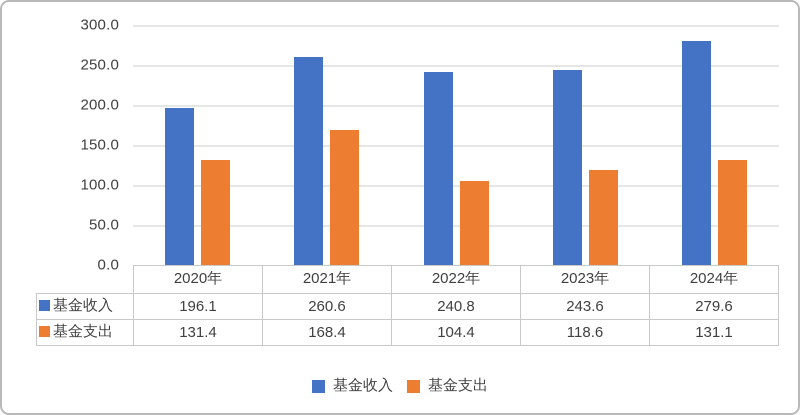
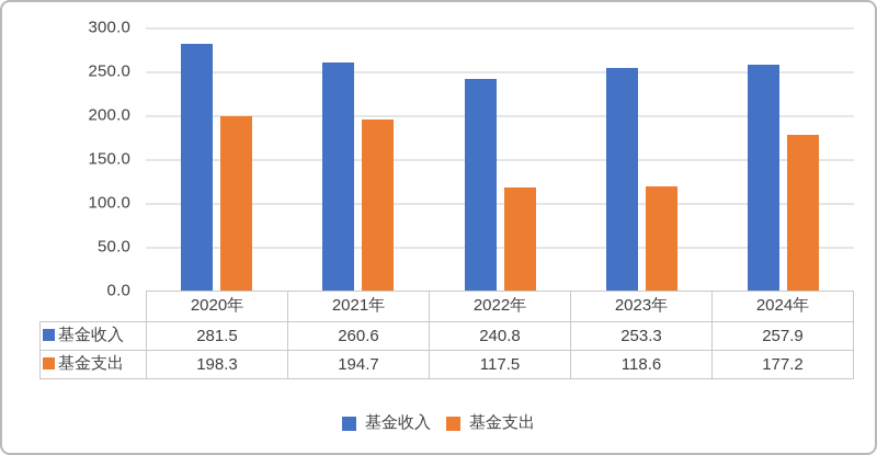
基金收入/2020年: 196.1 -> 281.5
基金支出/2020年: 131.4 -> 198.3
基金支出/2021年: 168.4 -> 194.7
基金支出/2022年: 104.4 -> 117.5
基金收入/2023年: 243.6 -> 253.3
基金收入/2024年: 279.6 -> 257.9
基金支出/2024年: 131.1 -> 177.2
